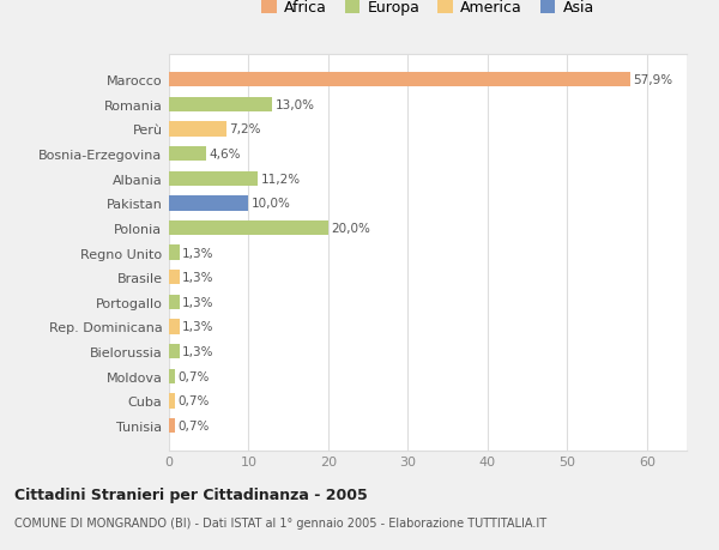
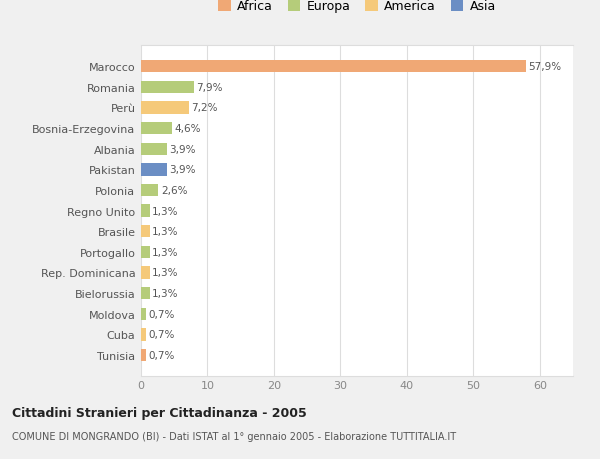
Romania: 13,0% -> 7,9%
Albania: 11,2% -> 3,9%
Pakistan: 10,0% -> 3,9%
Polonia: 20,0% -> 2,6%
